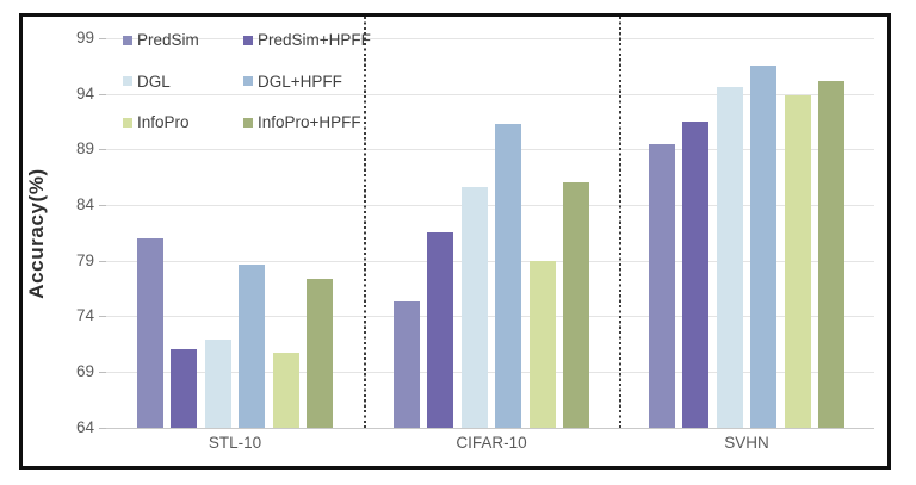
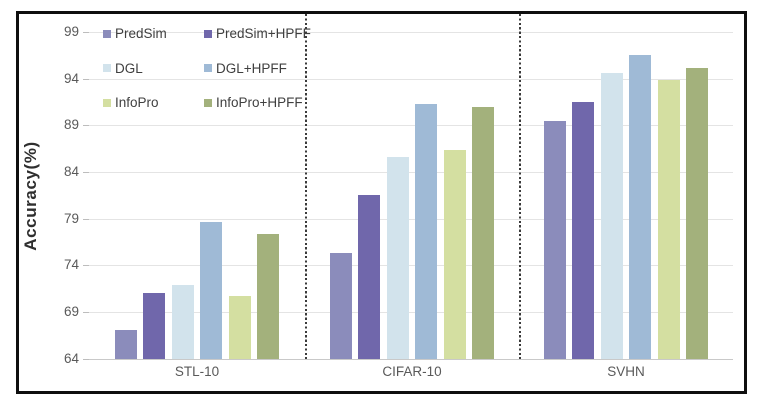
PredSim/STL-10: 81 -> 67
InfoPro/CIFAR-10: 79 -> 86
InfoPro+HPFF/CIFAR-10: 86 -> 91
